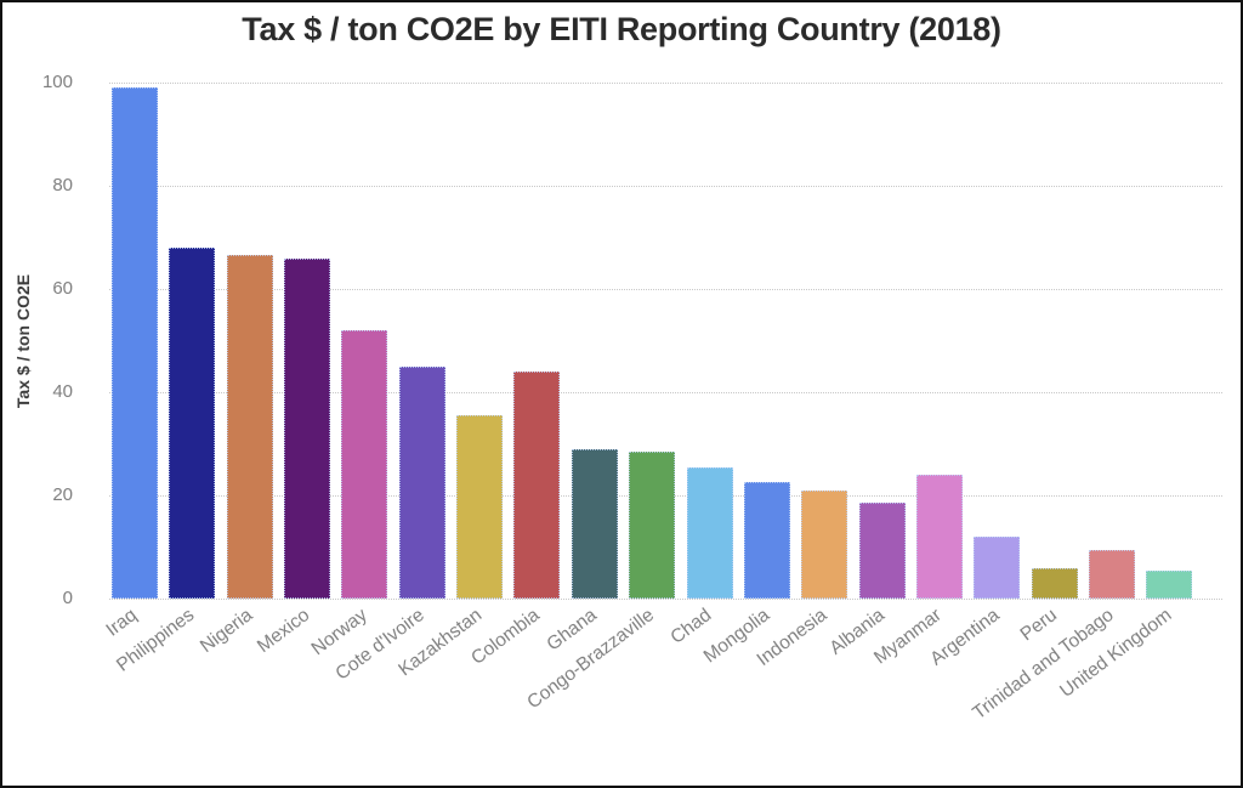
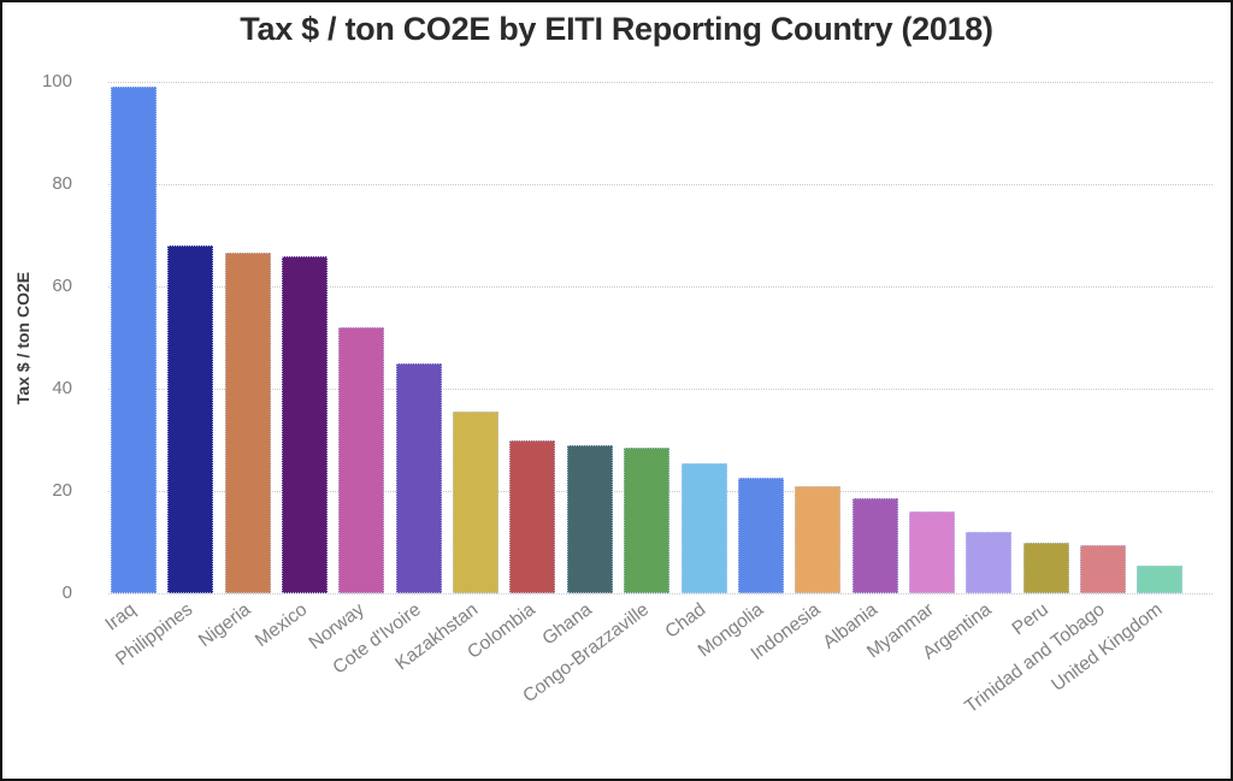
Colombia: 44 -> 30
Myanmar: 24 -> 16
Peru: 6 -> 10
